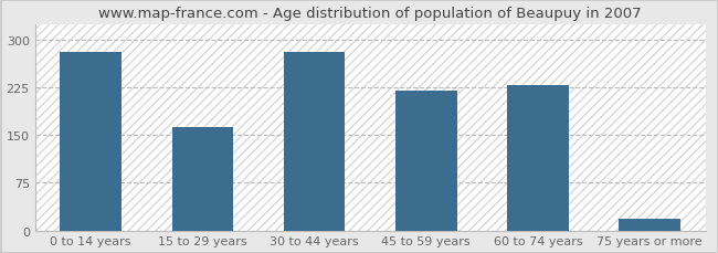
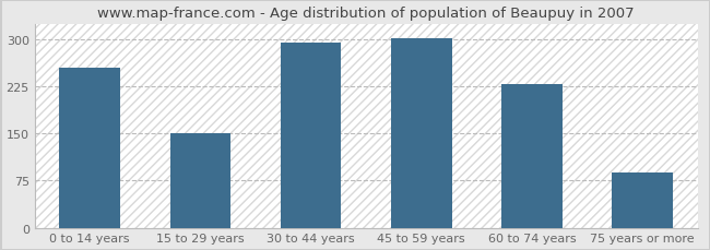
0 to 14 years: 280 -> 255
15 to 29 years: 162 -> 150
30 to 44 years: 280 -> 295
45 to 59 years: 220 -> 302
75 years or more: 18 -> 88
